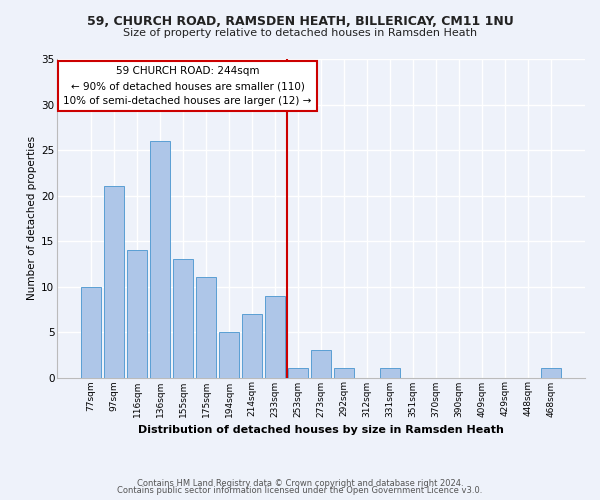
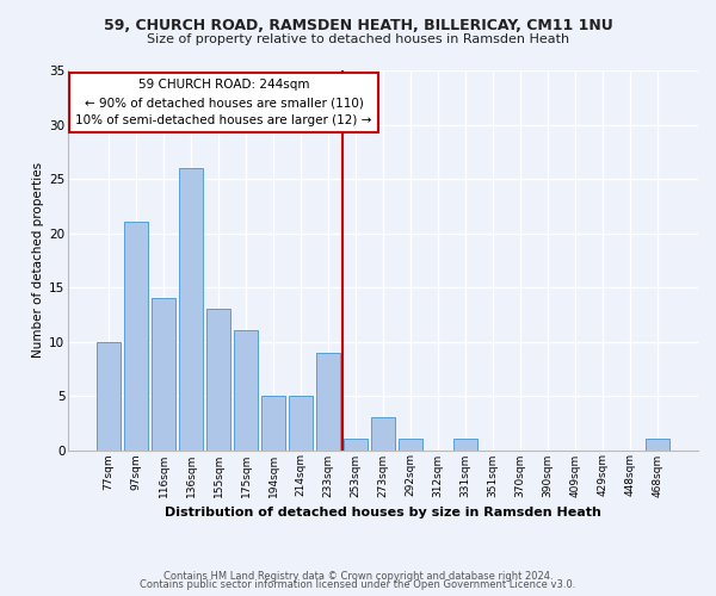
214sqm: 7 -> 5
